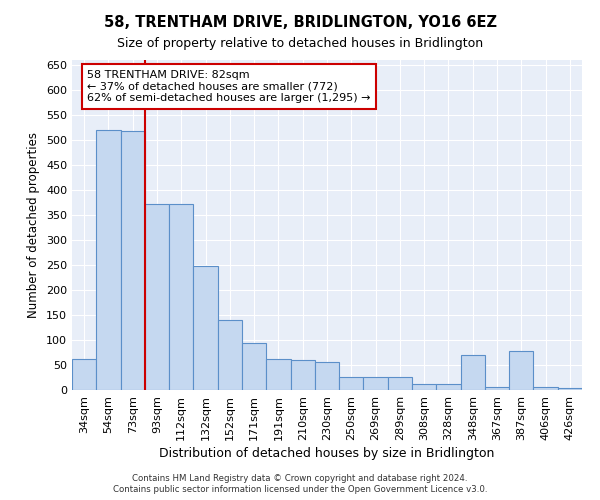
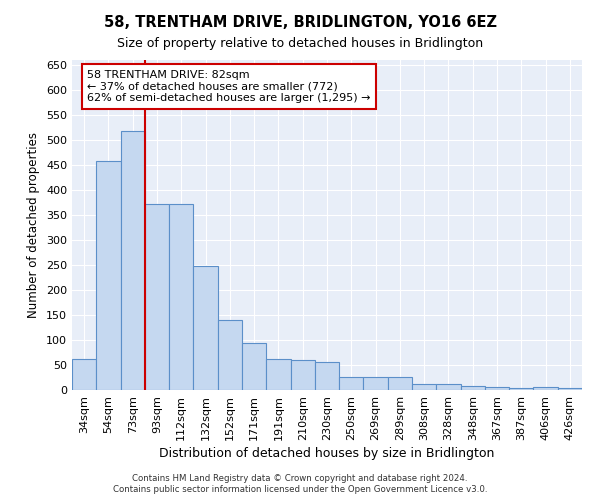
54sqm: 520 -> 458
348sqm: 70 -> 9
387sqm: 78 -> 5
